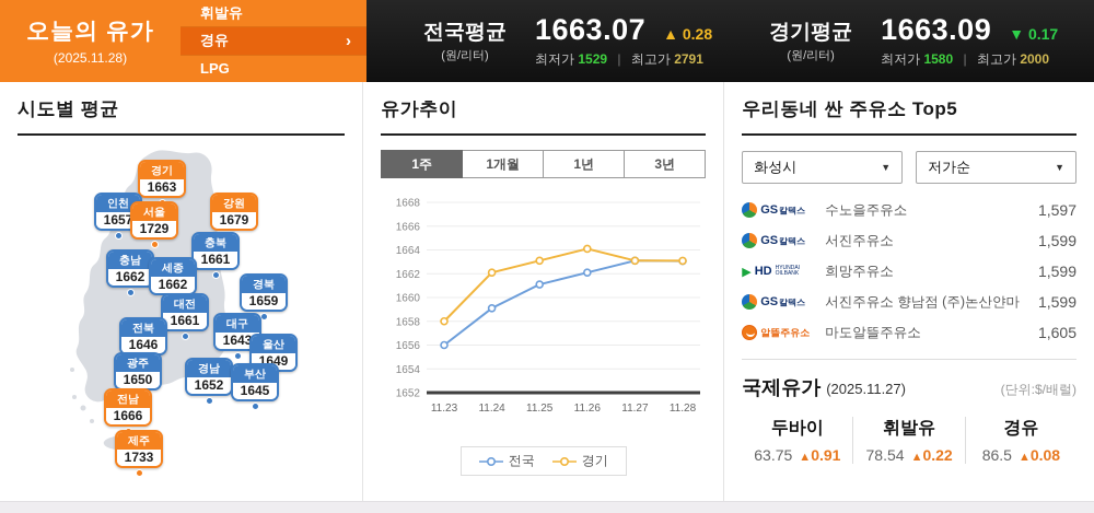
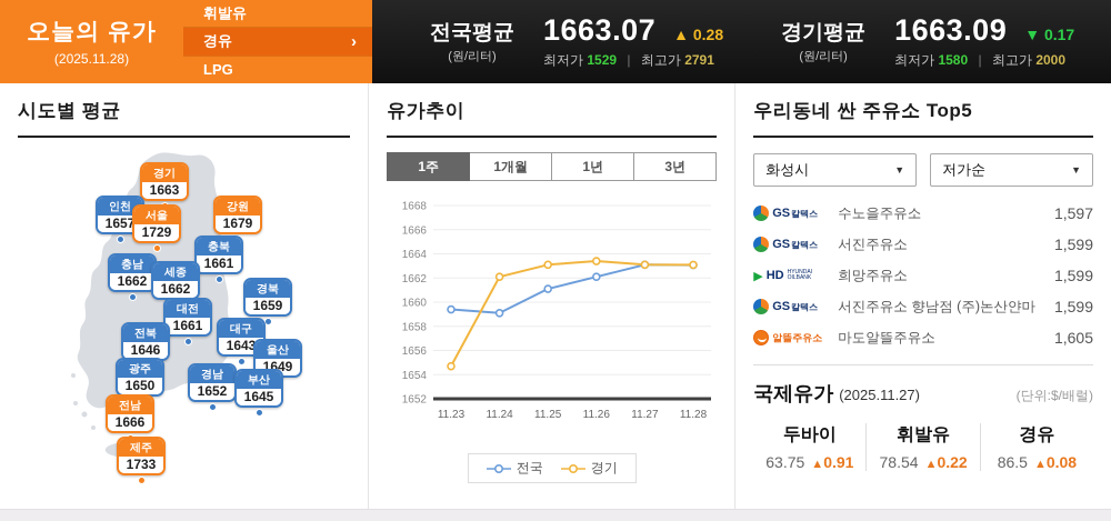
전국/11.23: 1656.0 -> 1659.4
경기/11.23: 1658.0 -> 1654.7
경기/11.26: 1664.1 -> 1663.4
